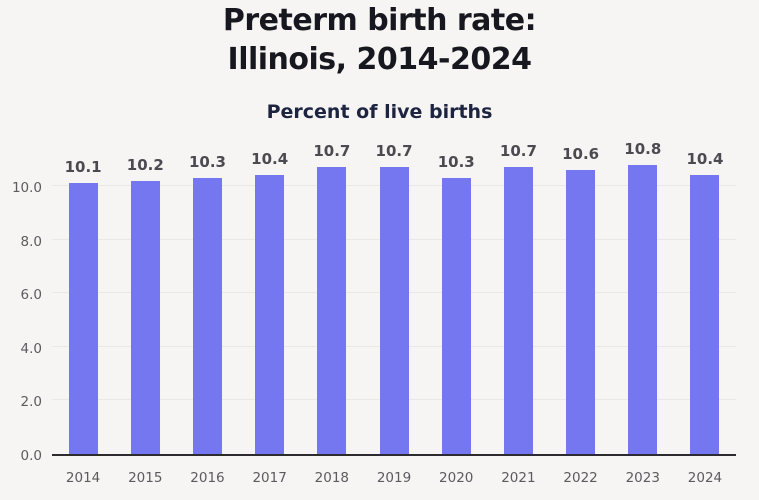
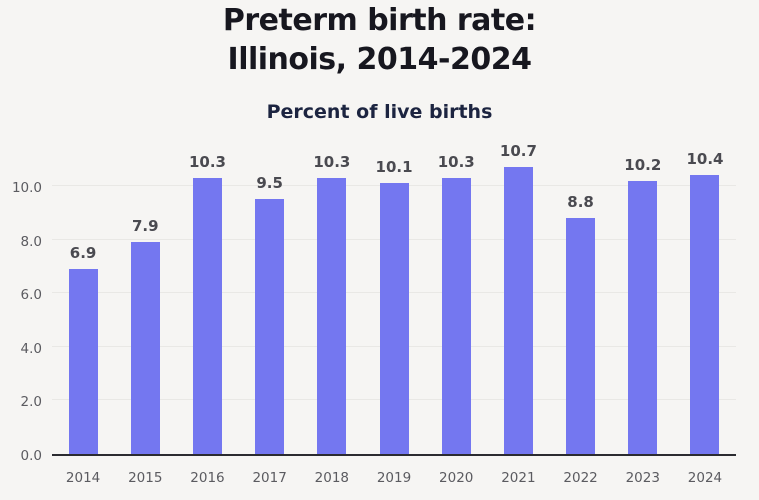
2014: 10.1 -> 6.9
2015: 10.2 -> 7.9
2017: 10.4 -> 9.5
2018: 10.7 -> 10.3
2019: 10.7 -> 10.1
2022: 10.6 -> 8.8
2023: 10.8 -> 10.2
